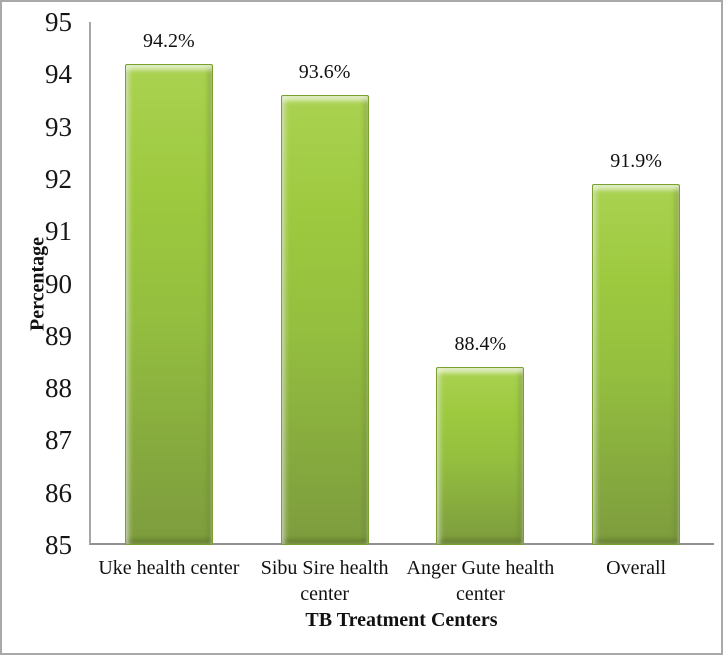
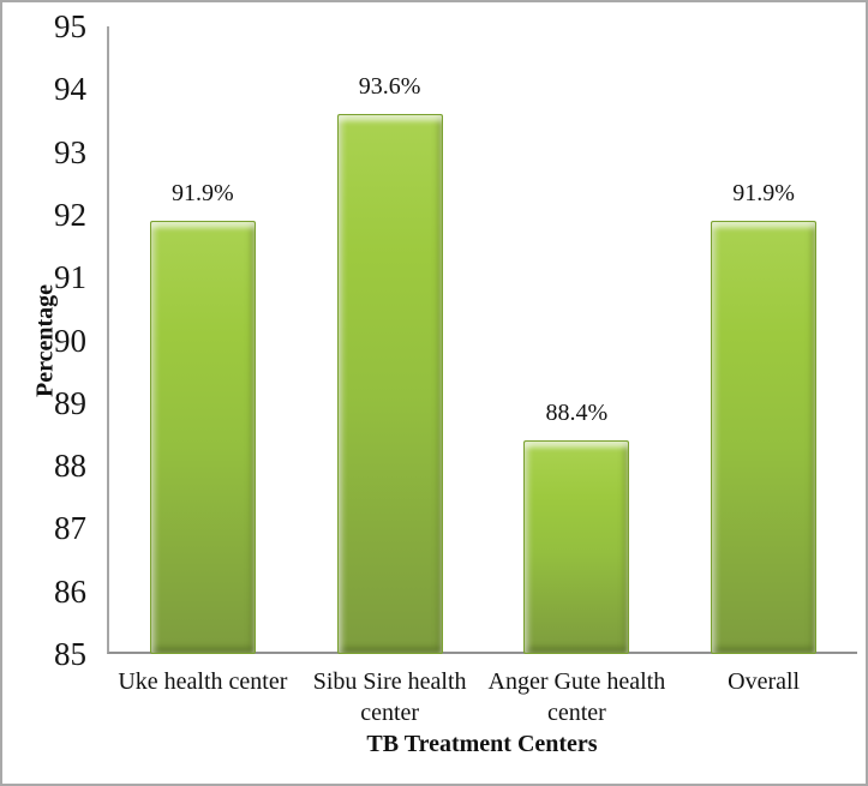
Uke health center: 94.2% -> 91.9%
